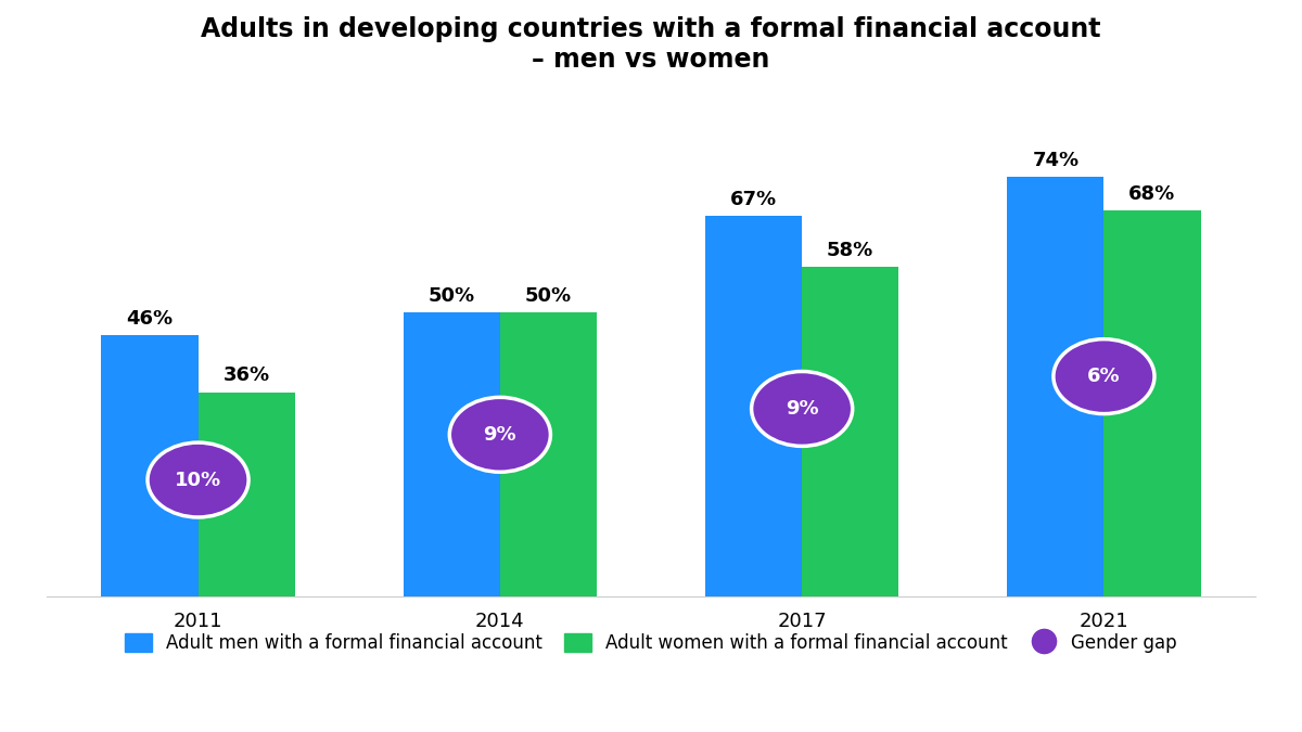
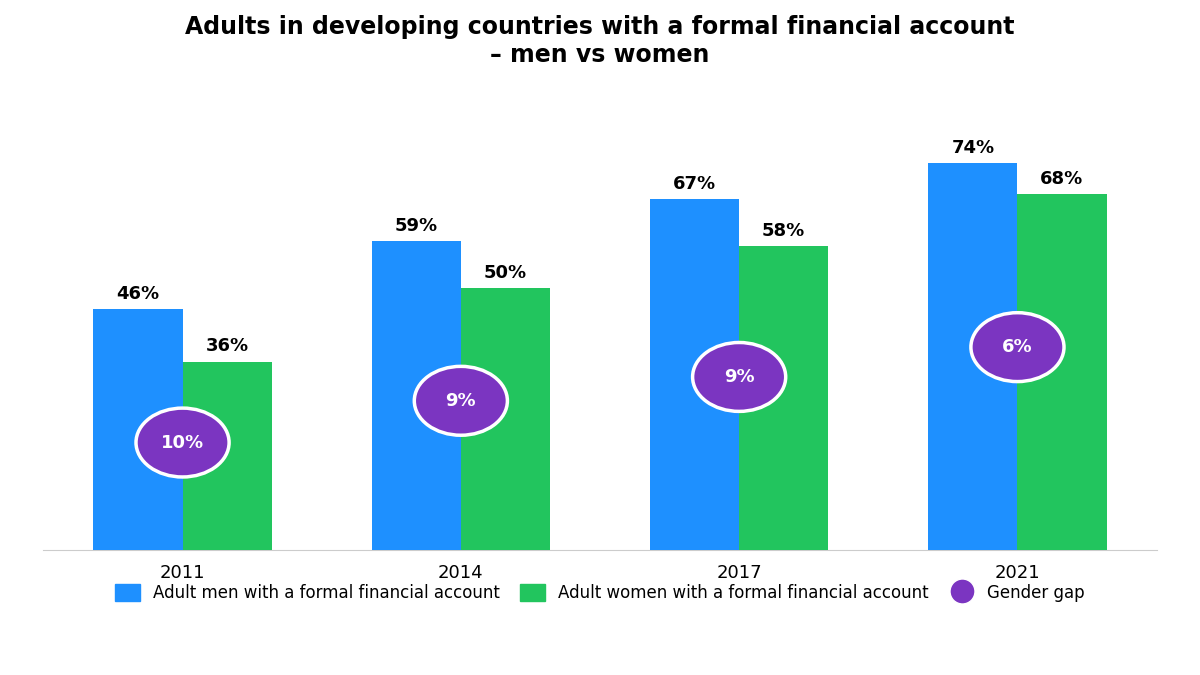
Adult men with a formal financial account/2014: 50% -> 59%
